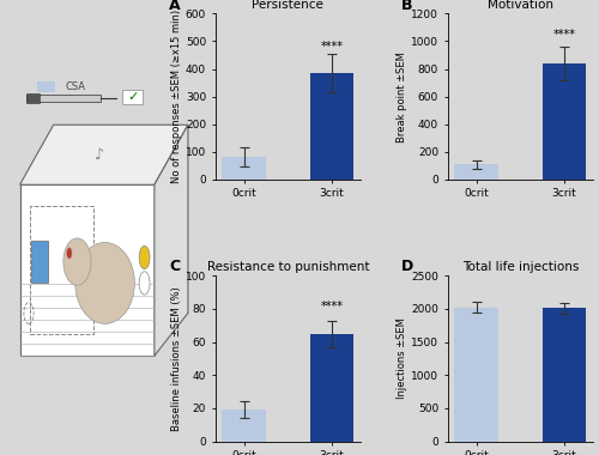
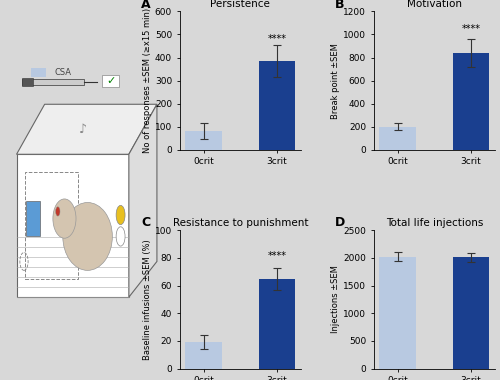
Motivation/0crit: 110 -> 200
